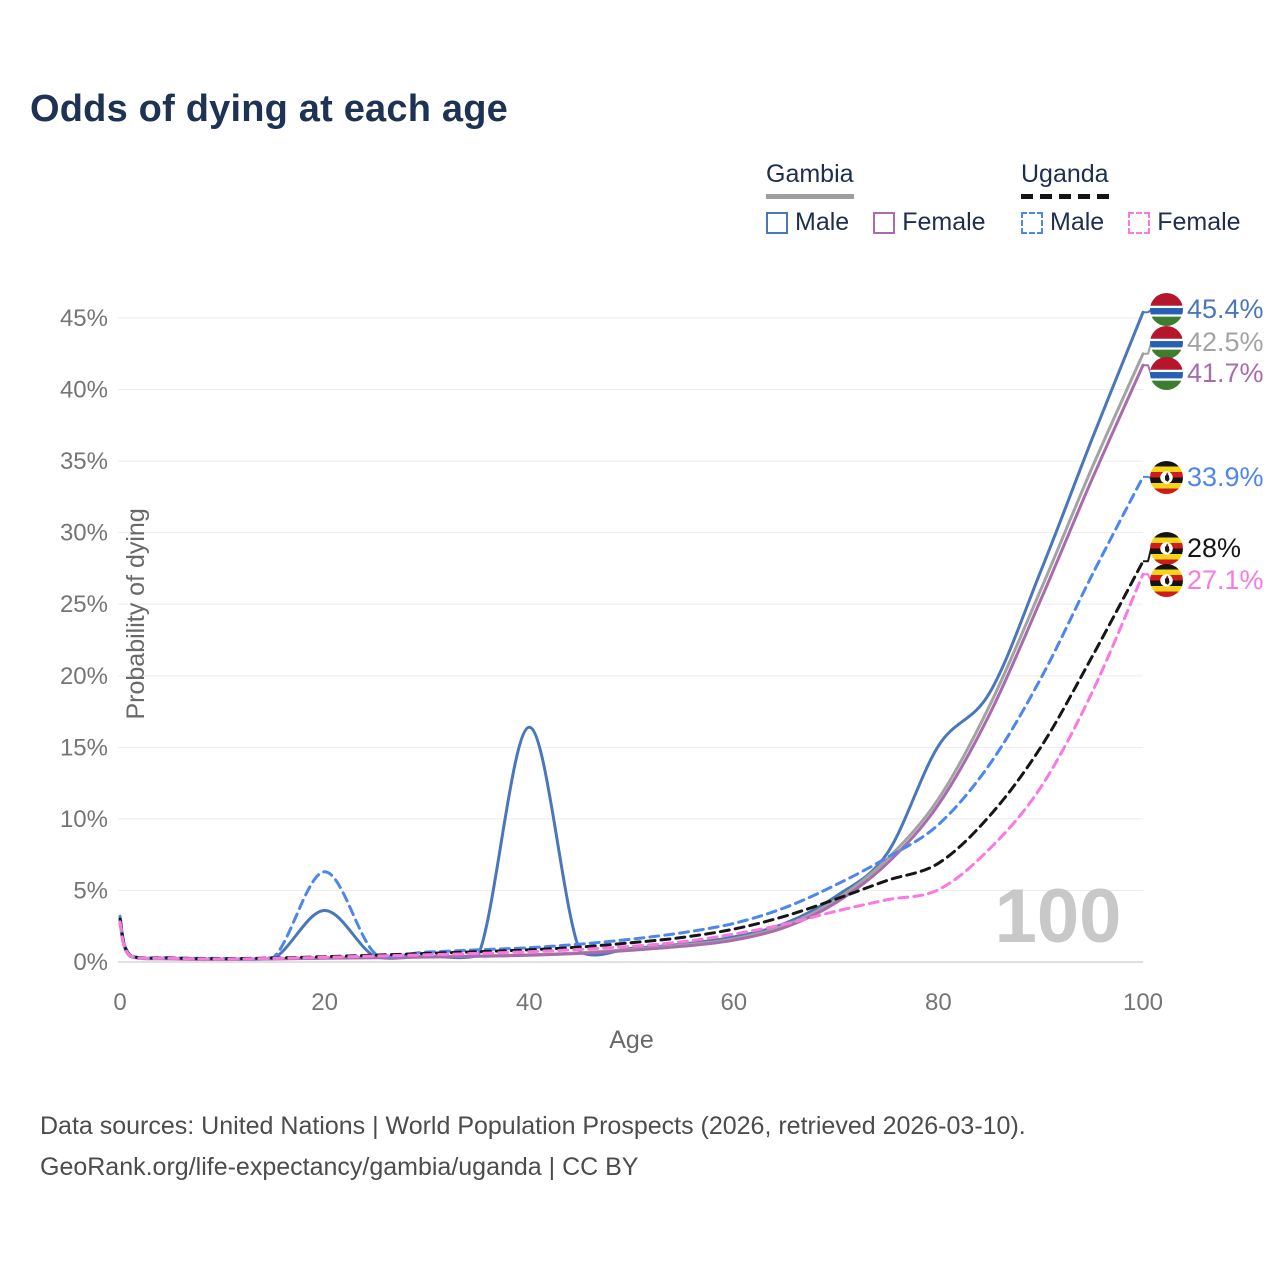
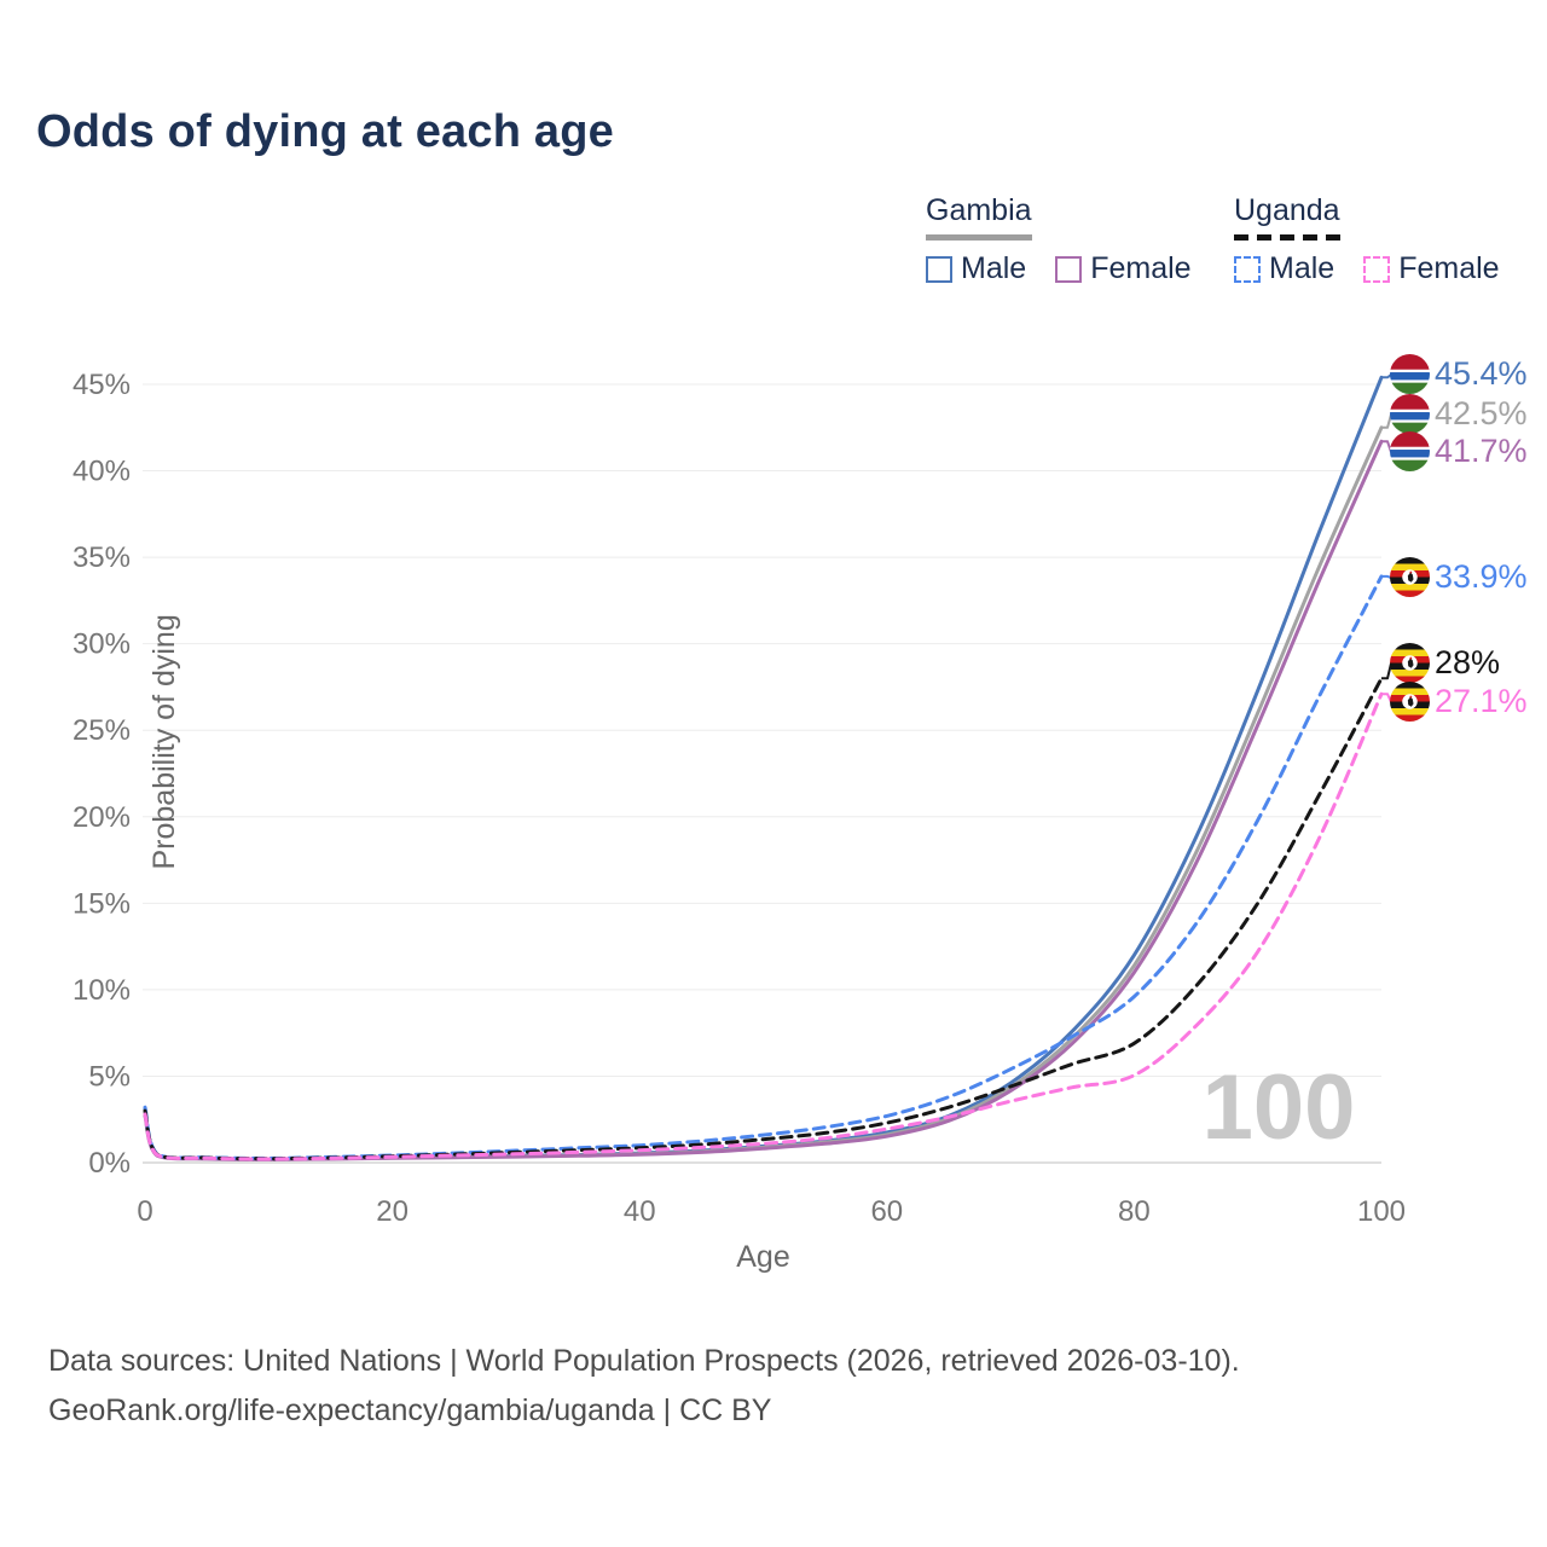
Gambia Male/20: 3.6% -> 0.3%
Uganda Male/20: 6.3% -> 0.4%
Gambia Male/40: 16.4% -> 0.6%
Gambia Male/80: 15.1% -> 12.0%
